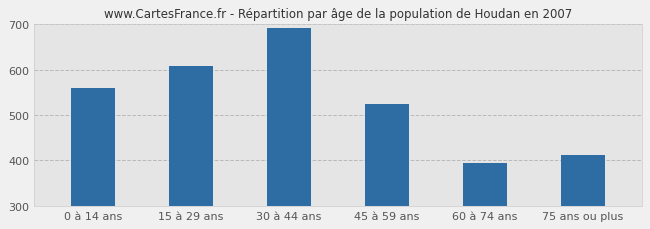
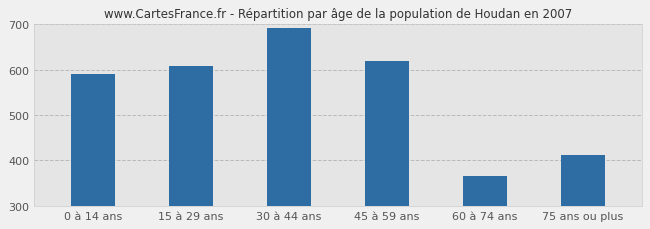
0 à 14 ans: 560 -> 590
45 à 59 ans: 524 -> 620
60 à 74 ans: 395 -> 365
